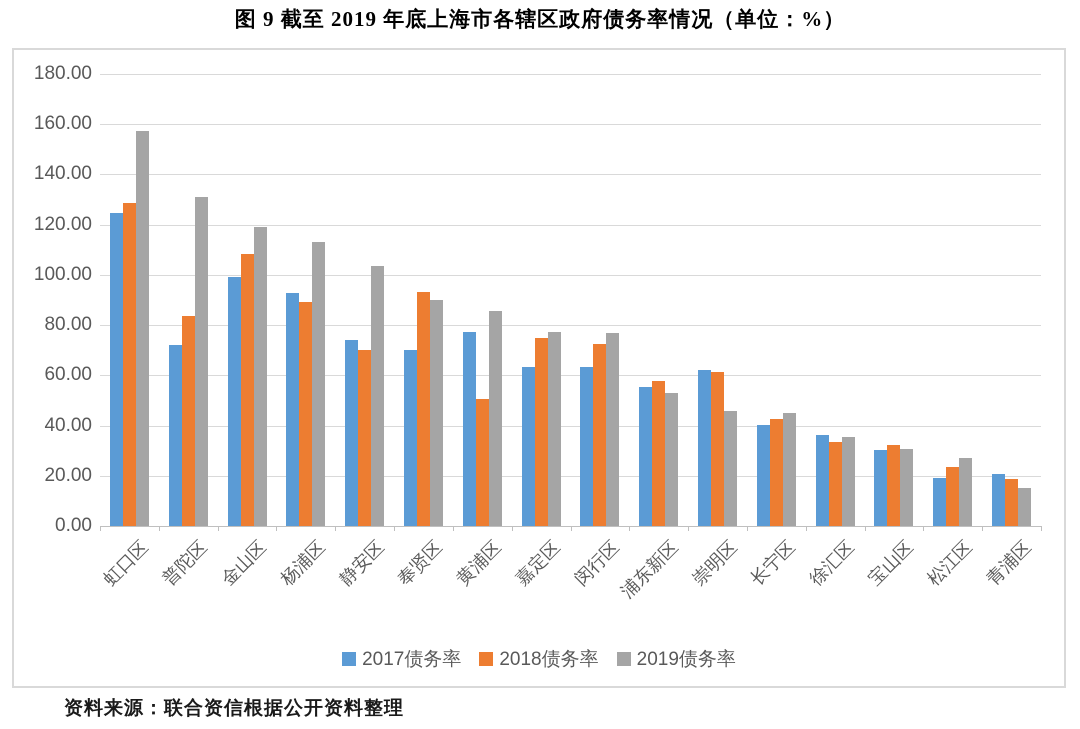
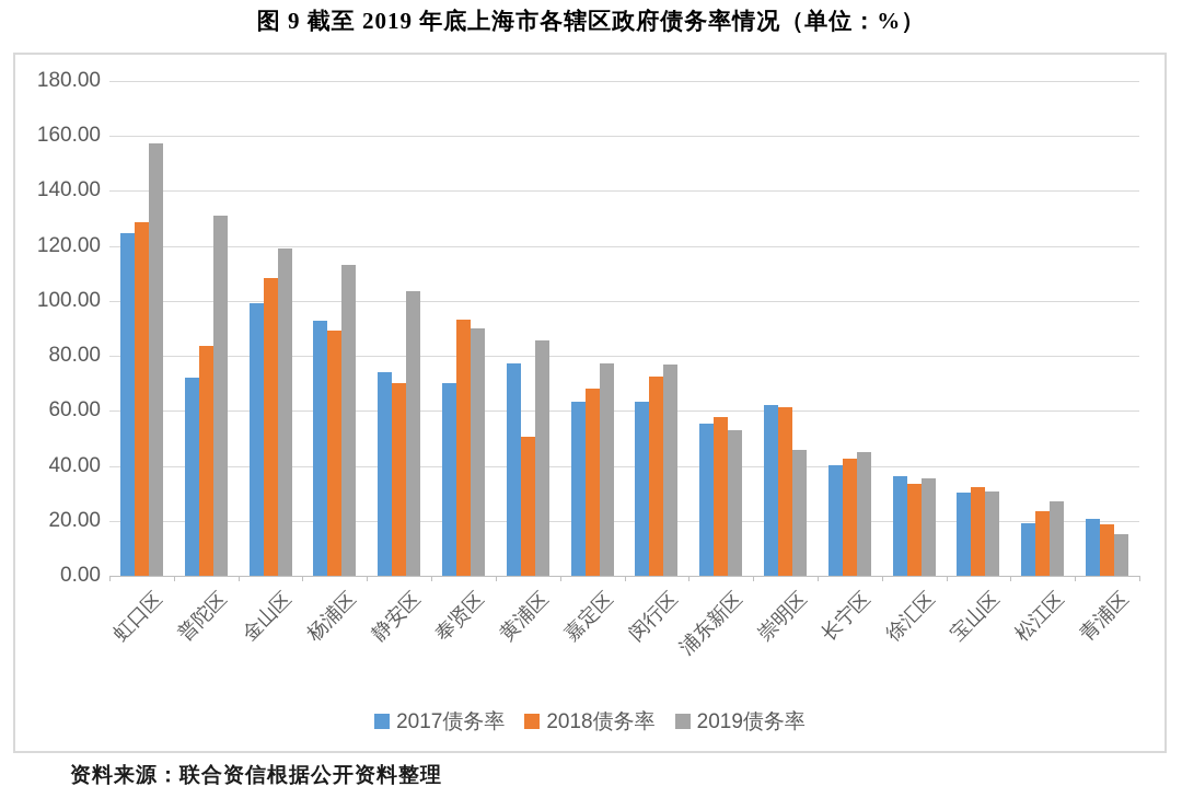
2018债务率/嘉定区: 75 -> 68
